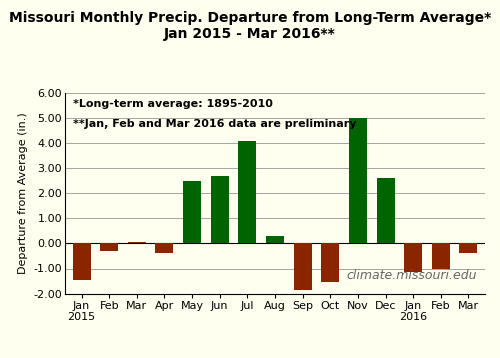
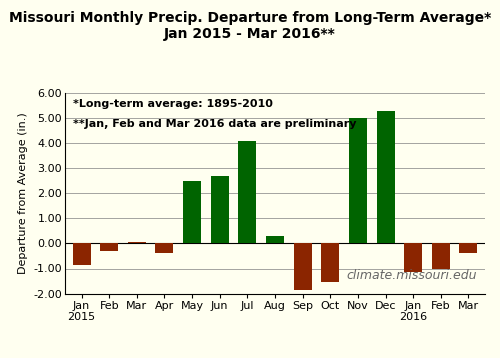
Jan 2015: -1.45 -> -0.85
Dec: 2.60 -> 5.30
